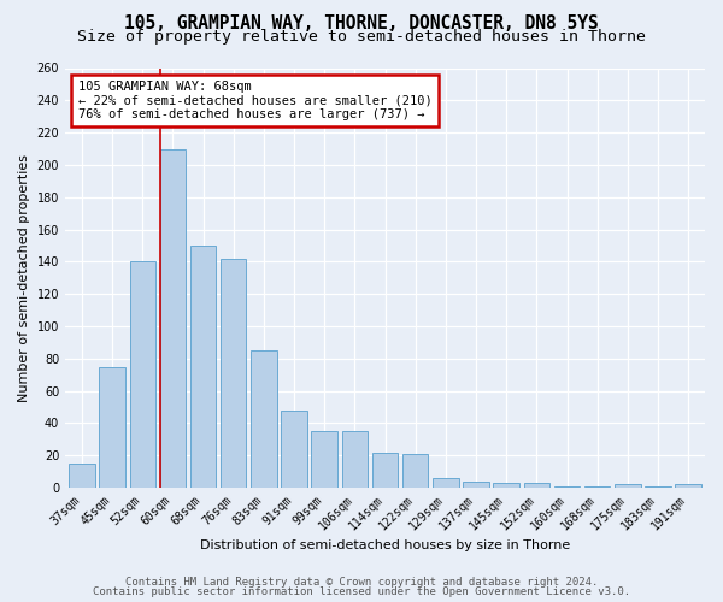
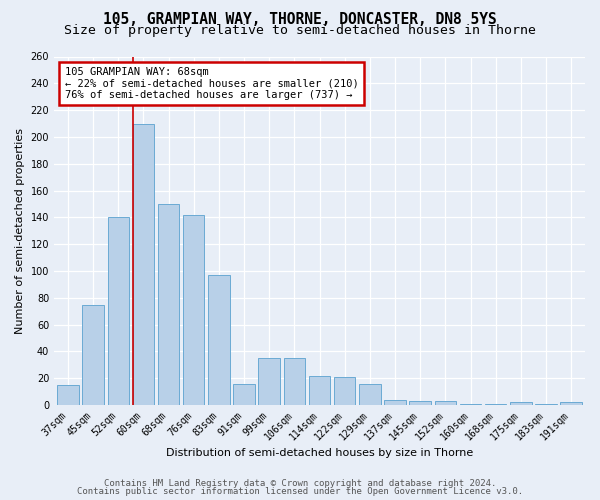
83sqm: 85 -> 97
91sqm: 48 -> 16
129sqm: 6 -> 16
